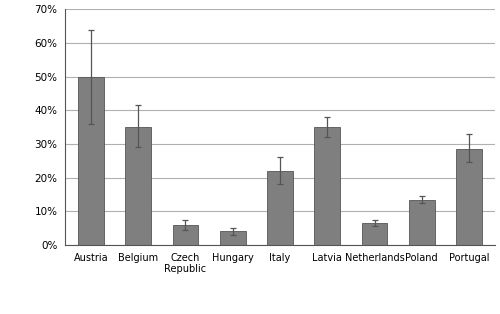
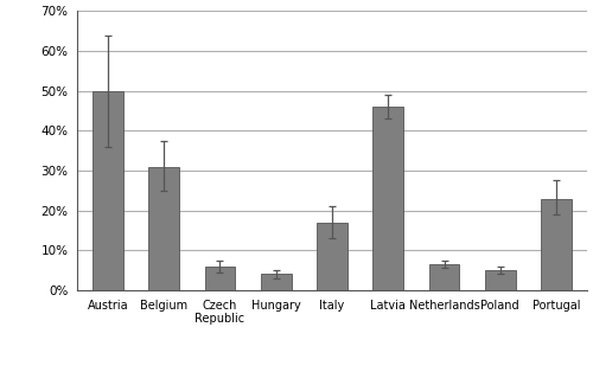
Belgium: 35.0% -> 31.0%
Italy: 22.0% -> 17.0%
Latvia: 35.0% -> 46.0%
Poland: 13.5% -> 5.0%
Portugal: 28.5% -> 23.0%
